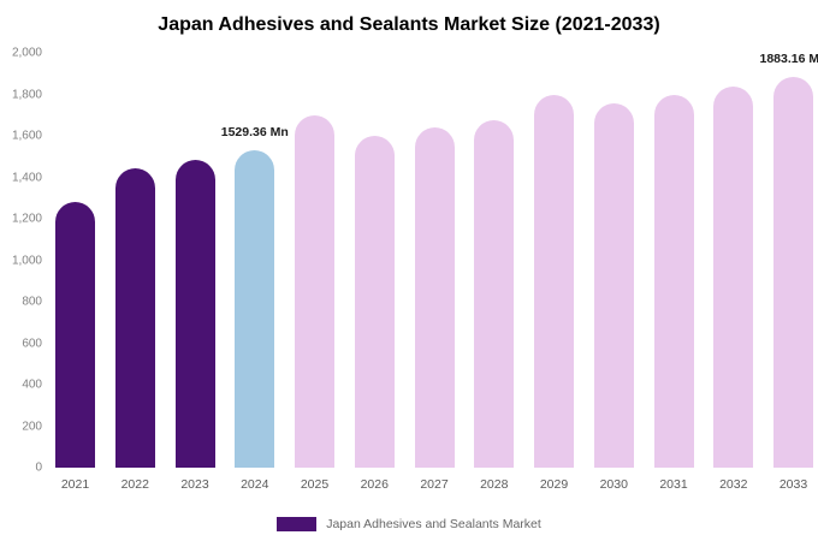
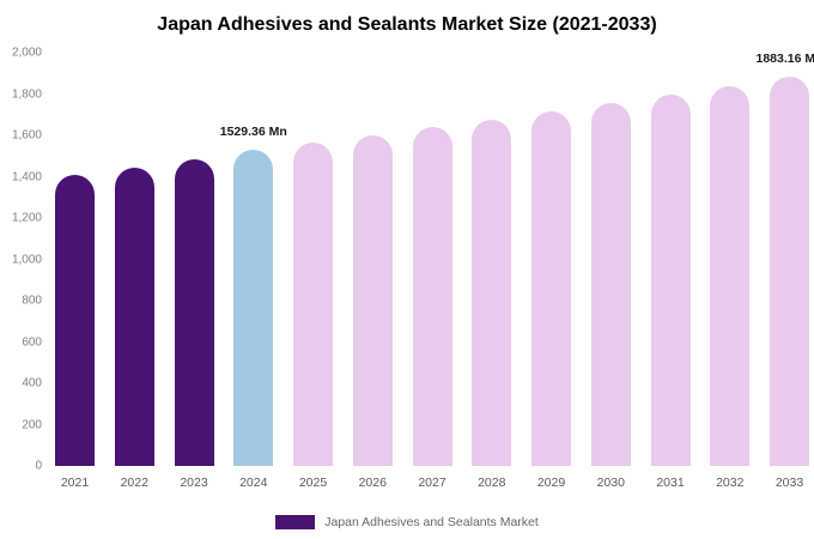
2021: 1280 -> 1410
2025: 1700 -> 1560
2029: 1800 -> 1720
